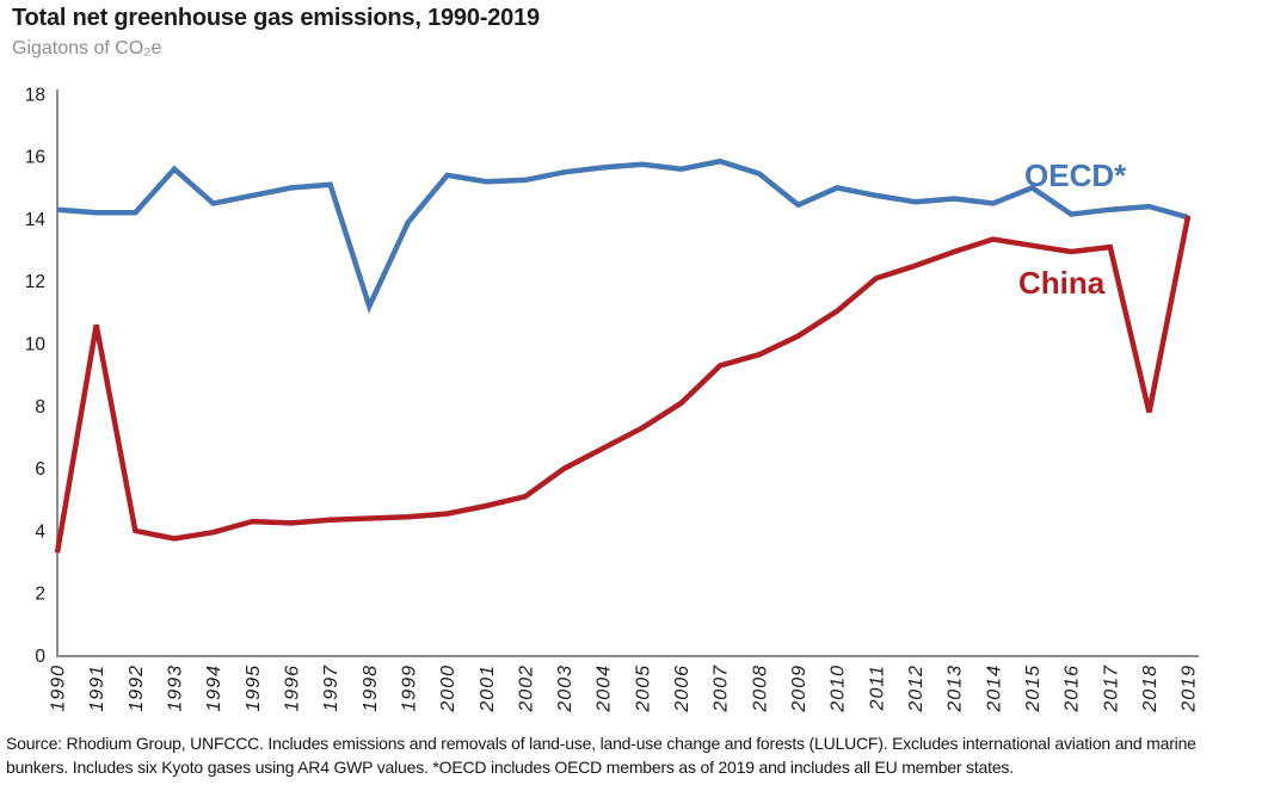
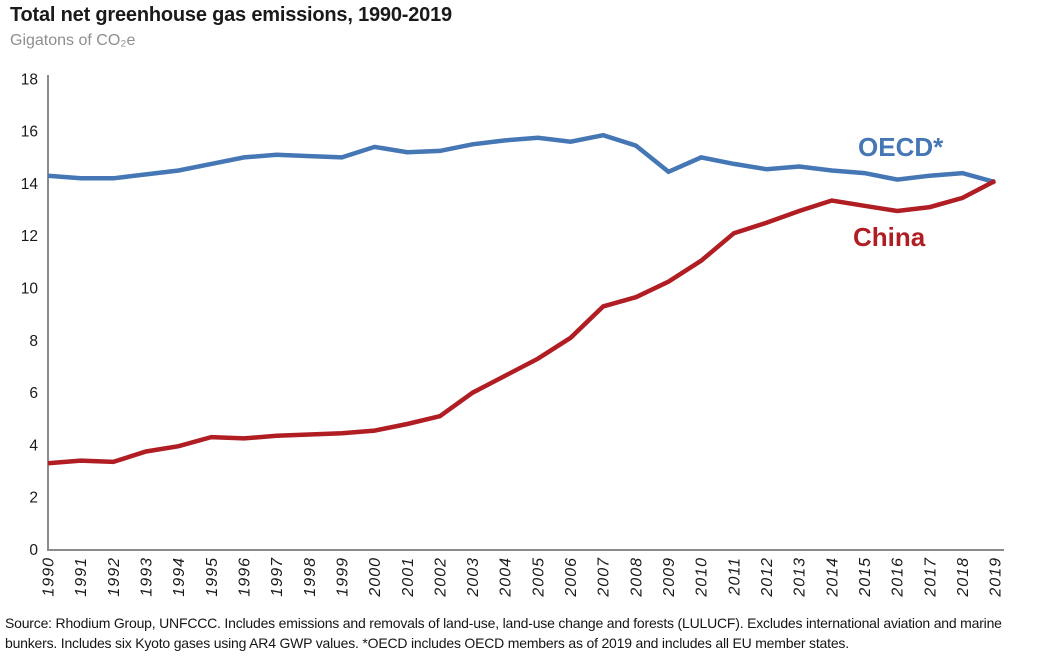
China/1991: 10.6 -> 3.4
China/1992: 4.0 -> 3.4
OECD*/1993: 15.6 -> 14.3
OECD*/1998: 11.2 -> 15.1
OECD*/1999: 13.9 -> 15.0
OECD*/2015: 15.0 -> 14.4
China/2018: 7.8 -> 13.4
